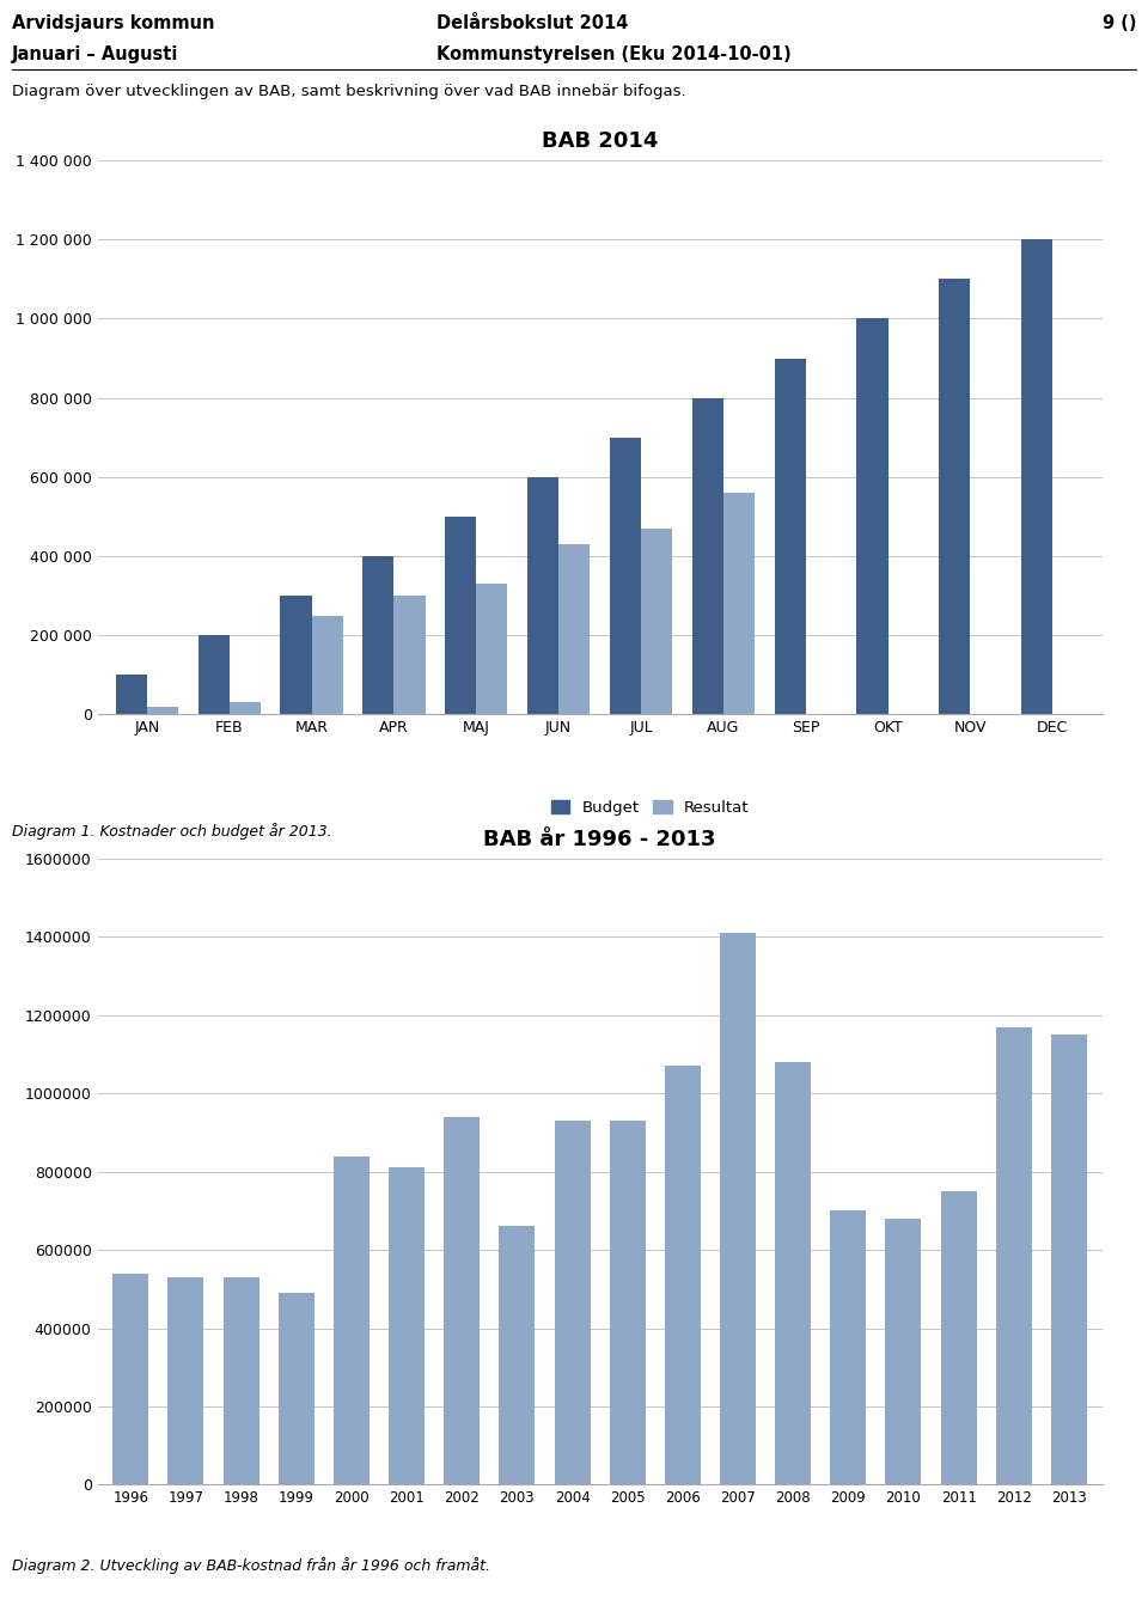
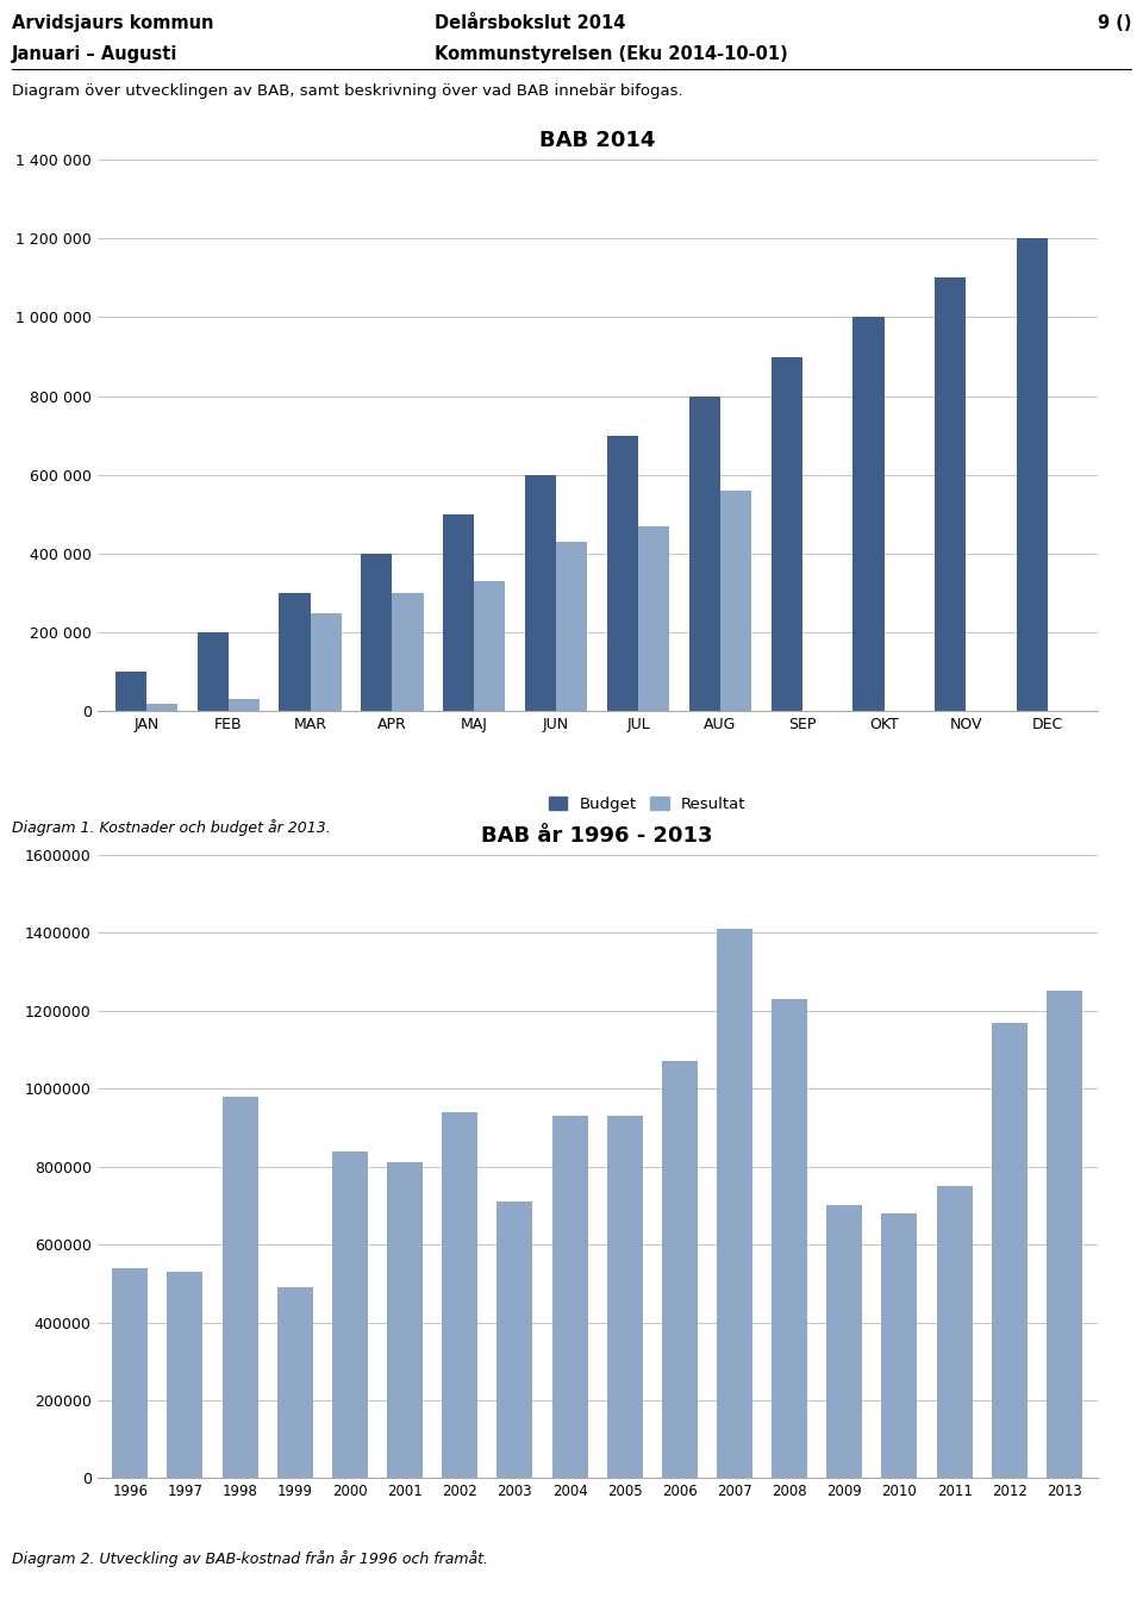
BAB år 1996 - 2013/1998: 530000 -> 980000
BAB år 1996 - 2013/2003: 660000 -> 710000
BAB år 1996 - 2013/2008: 1080000 -> 1230000
BAB år 1996 - 2013/2013: 1150000 -> 1250000
